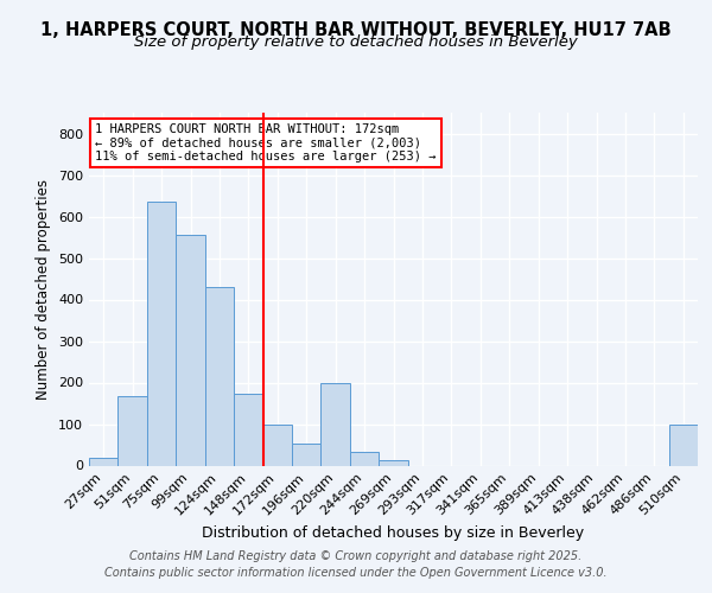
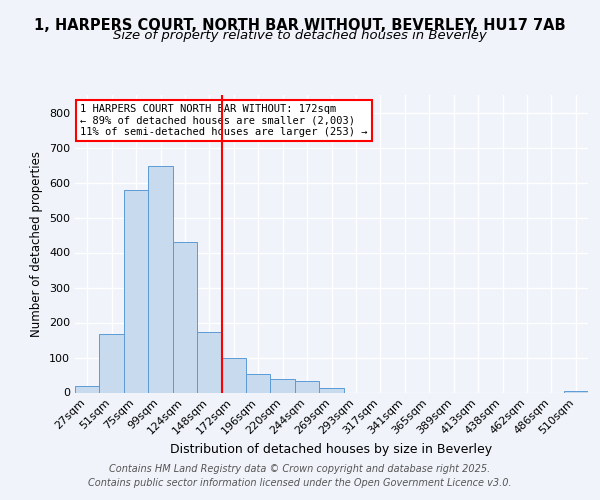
75sqm: 635 -> 580
99sqm: 555 -> 648
220sqm: 200 -> 40
510sqm: 100 -> 5
